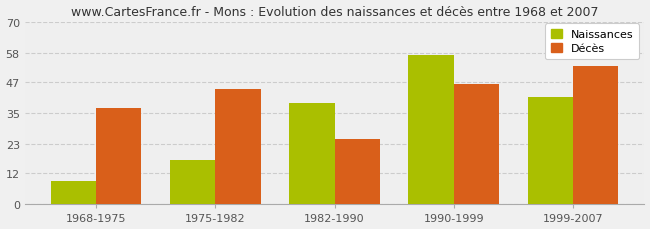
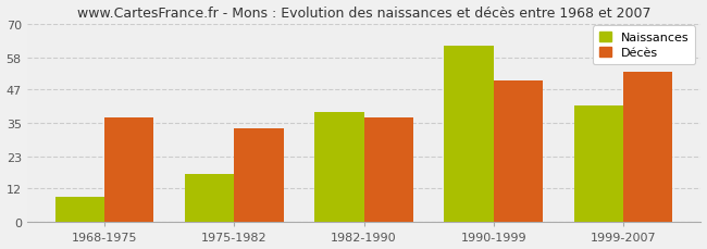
Décès/1975-1982: 44 -> 33
Décès/1982-1990: 25 -> 37
Naissances/1990-1999: 57 -> 62
Décès/1990-1999: 46 -> 50
